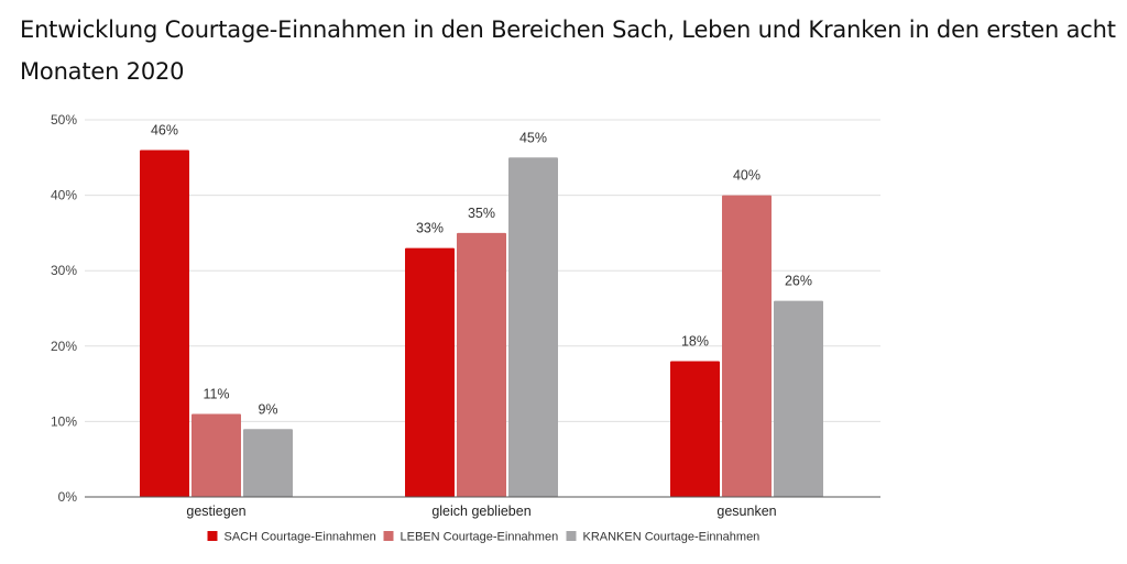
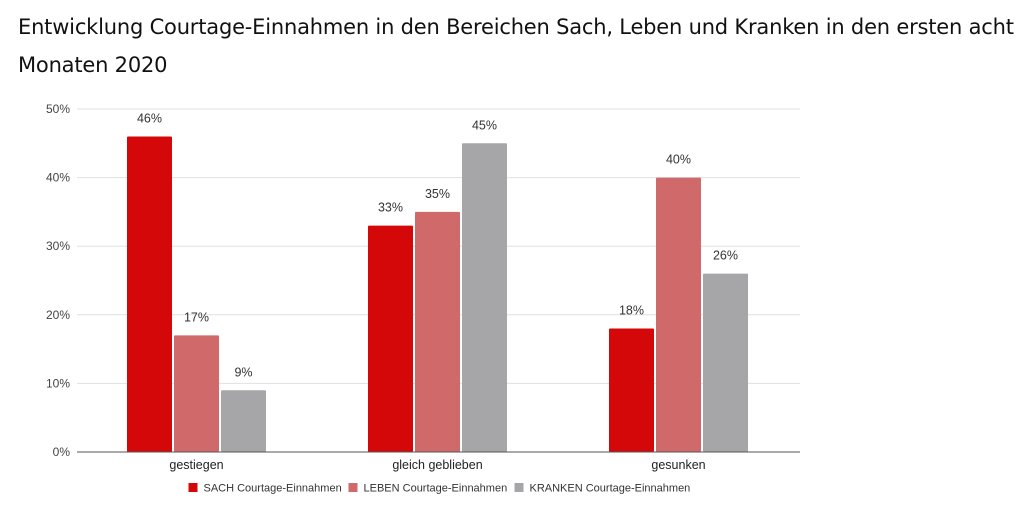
LEBEN Courtage-Einnahmen/gestiegen: 11% -> 17%
